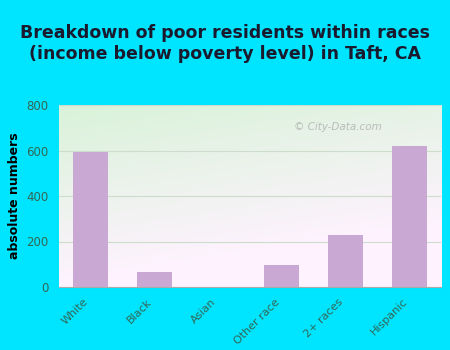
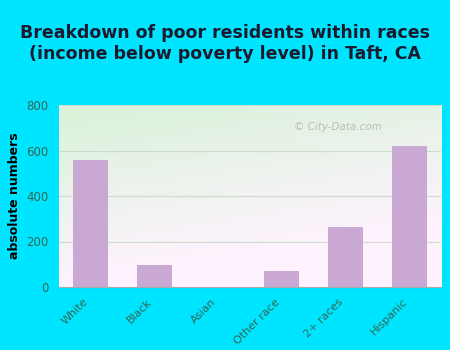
White: 595 -> 560
Black: 65 -> 95
Other race: 95 -> 70
2+ races: 228 -> 265
